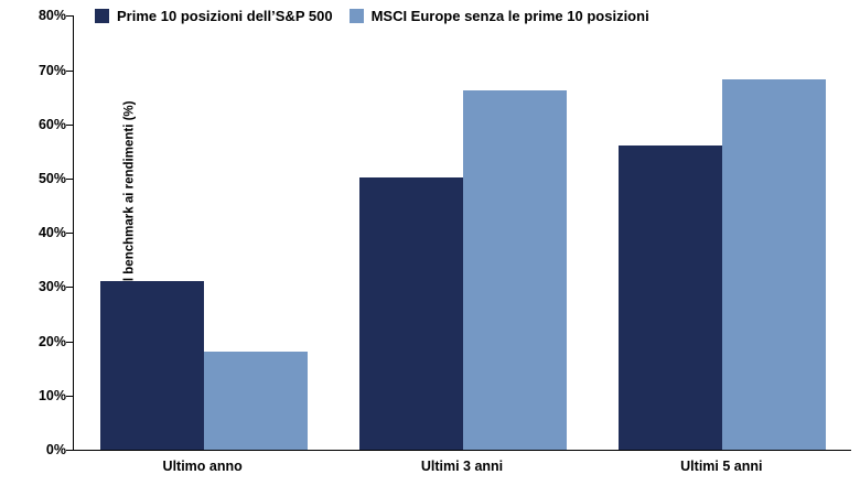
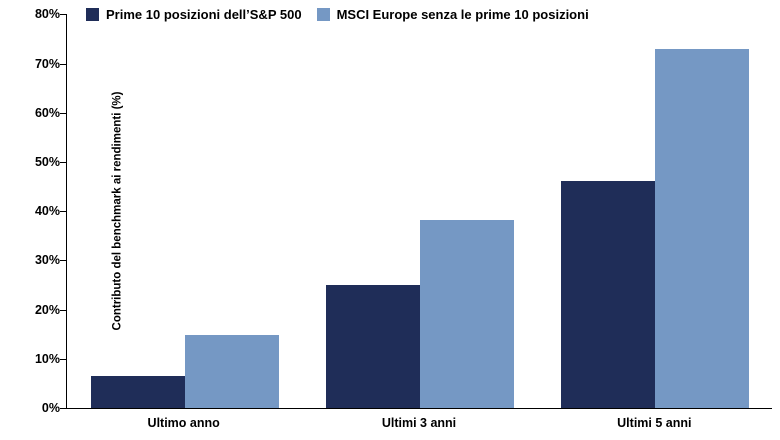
Prime 10 posizioni dell’S&P 500/Ultimo anno: 31% -> 6%
MSCI Europe senza le prime 10 posizioni/Ultimo anno: 18% -> 15%
Prime 10 posizioni dell’S&P 500/Ultimi 3 anni: 50% -> 25%
MSCI Europe senza le prime 10 posizioni/Ultimi 3 anni: 66% -> 38%
Prime 10 posizioni dell’S&P 500/Ultimi 5 anni: 56% -> 46%
MSCI Europe senza le prime 10 posizioni/Ultimi 5 anni: 68% -> 73%
